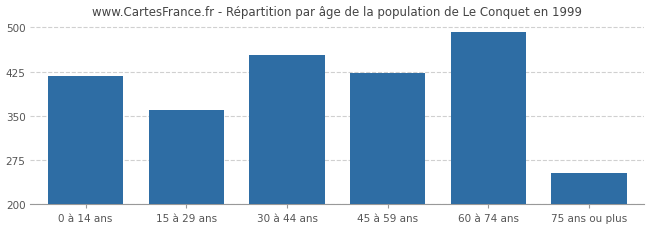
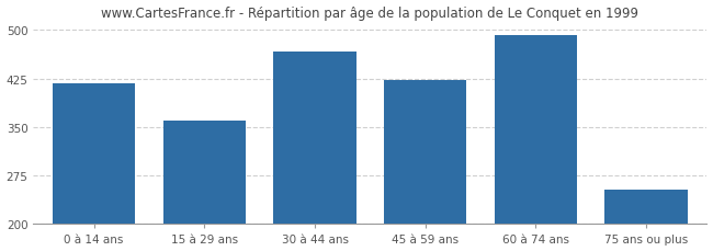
30 à 44 ans: 453 -> 466
